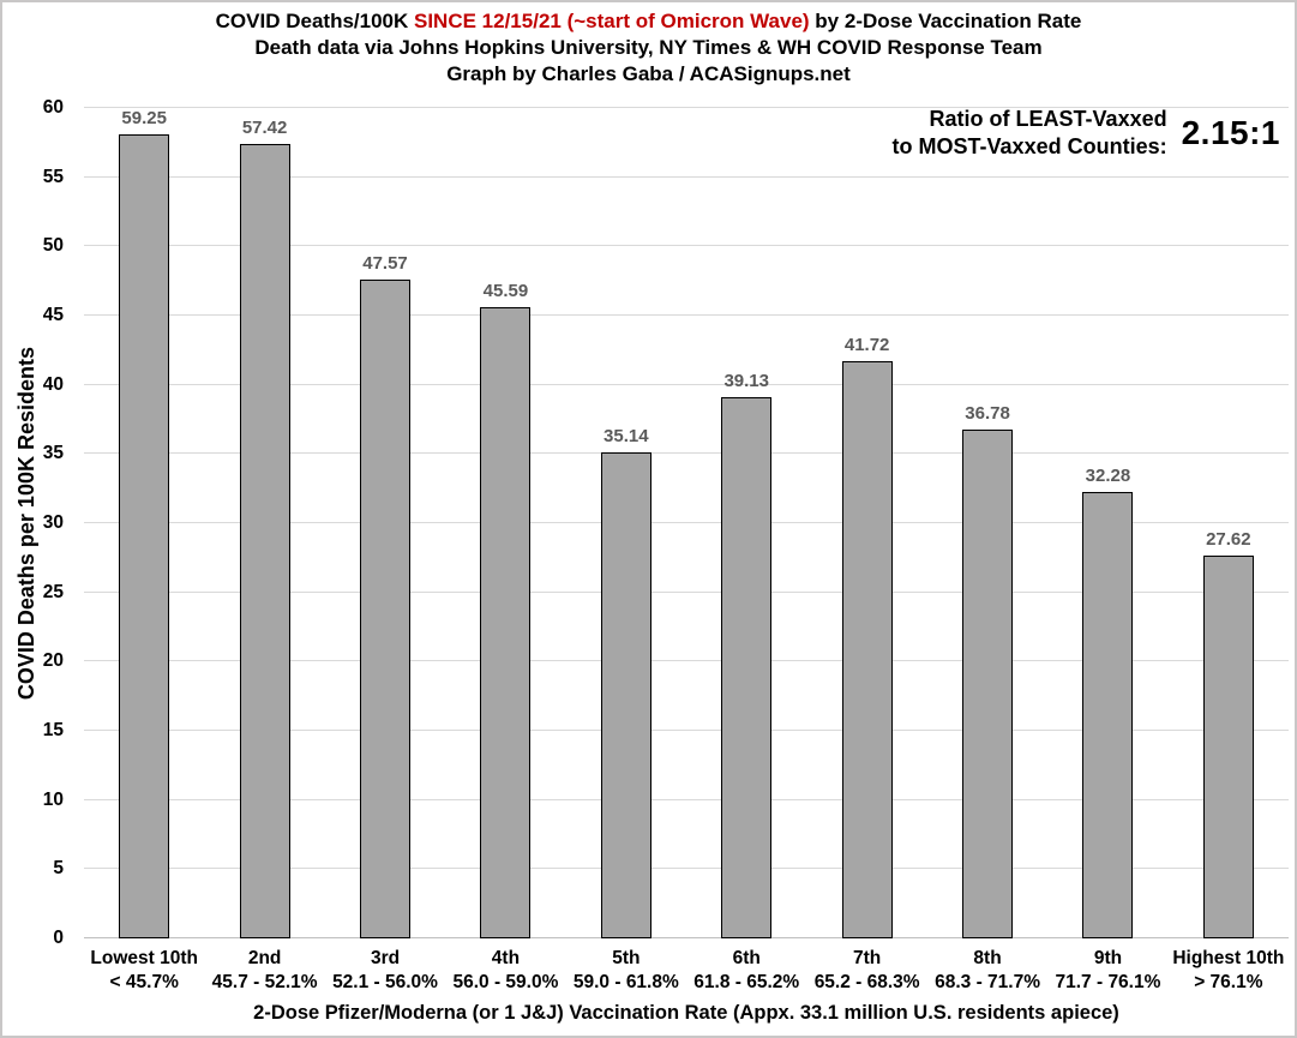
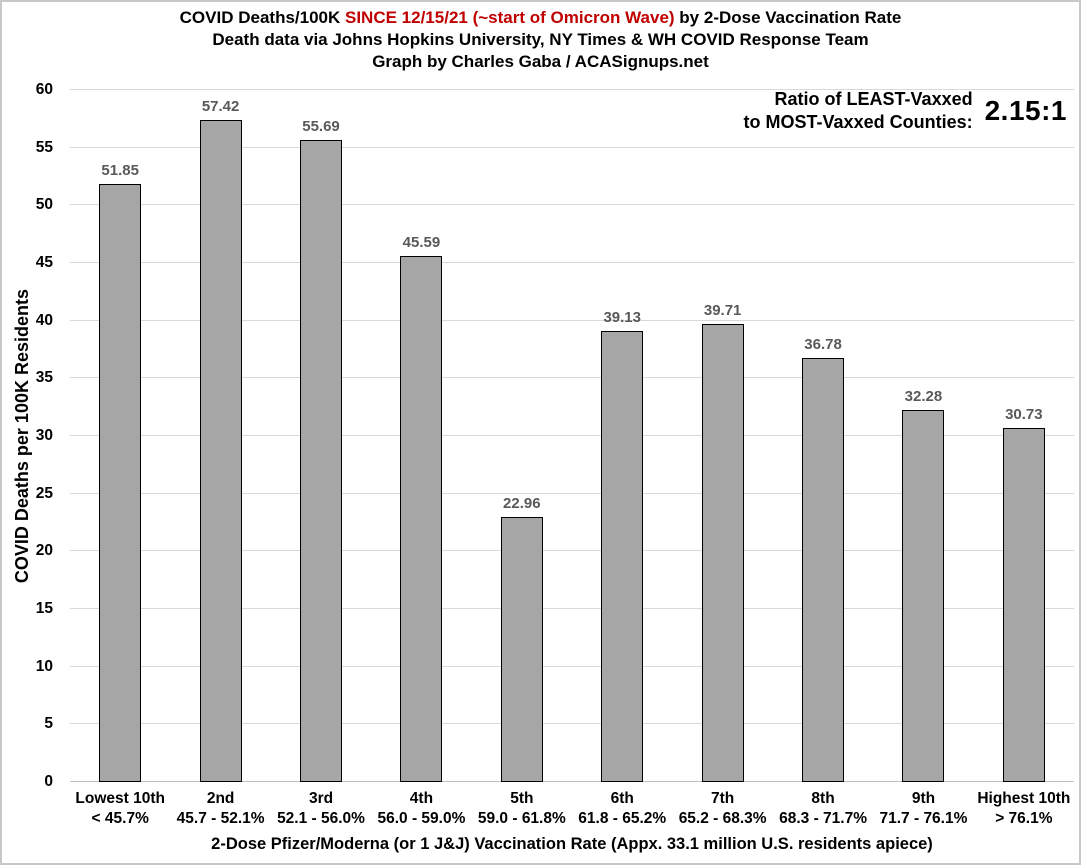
Lowest 10th: 59.25 -> 51.85
3rd: 47.57 -> 55.69
5th: 35.14 -> 22.96
7th: 41.72 -> 39.71
Highest 10th: 27.62 -> 30.73
